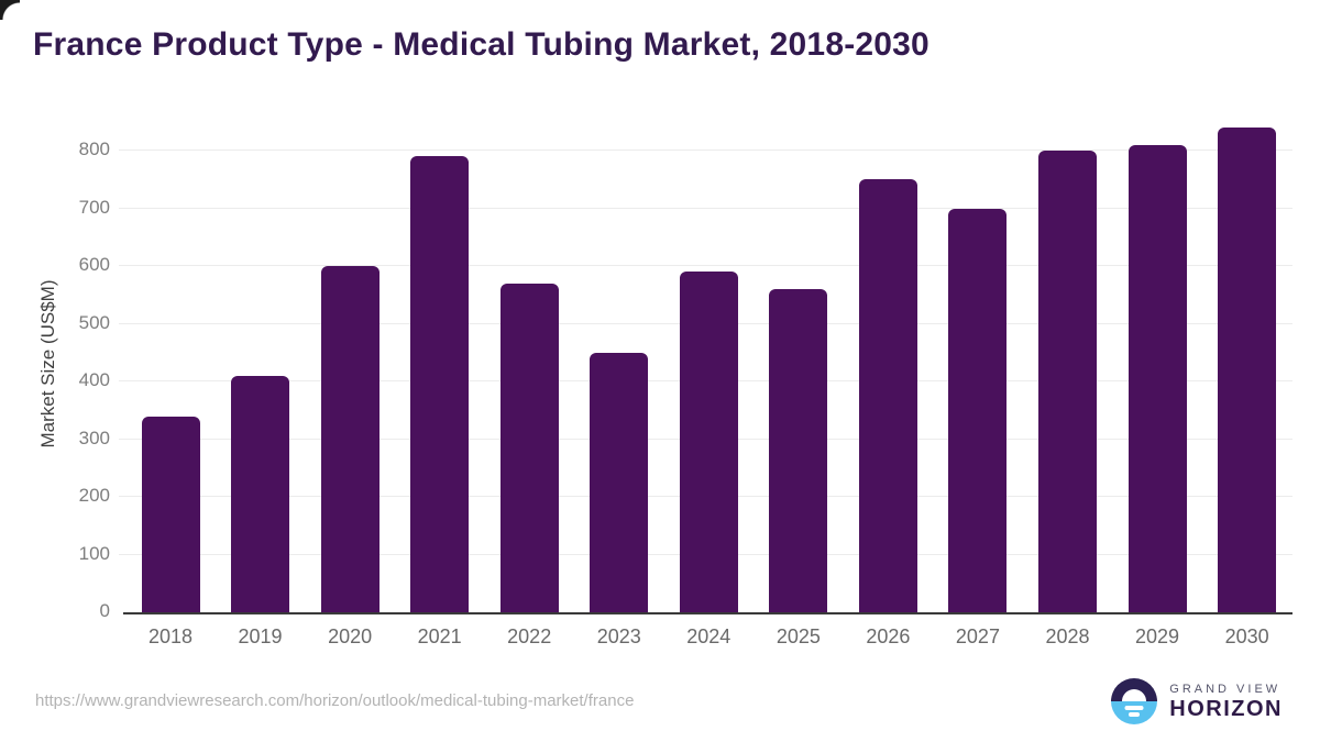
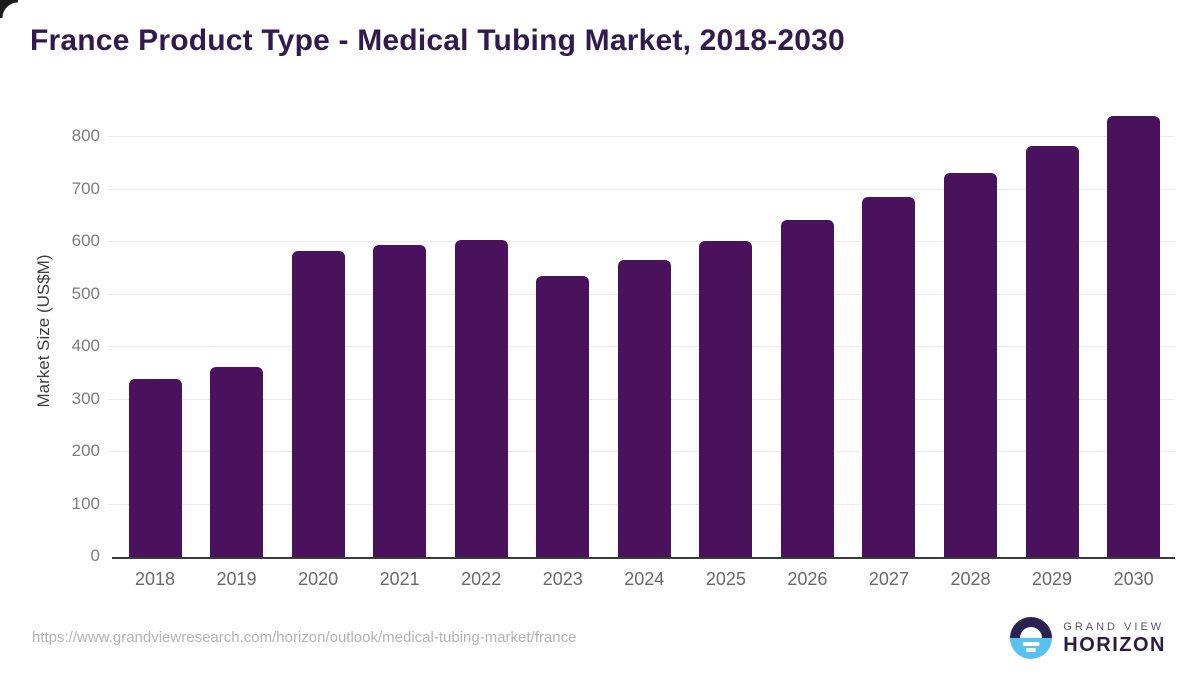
2019: 410 -> 360
2020: 600 -> 580
2021: 790 -> 600
2022: 570 -> 600
2023: 450 -> 540
2024: 590 -> 570
2025: 560 -> 600
2026: 750 -> 640
2027: 700 -> 680
2028: 800 -> 730
2029: 810 -> 780
